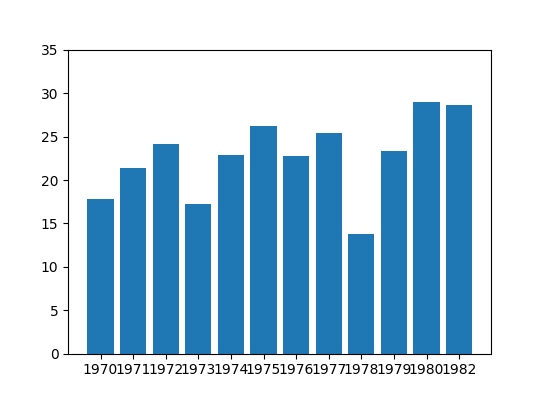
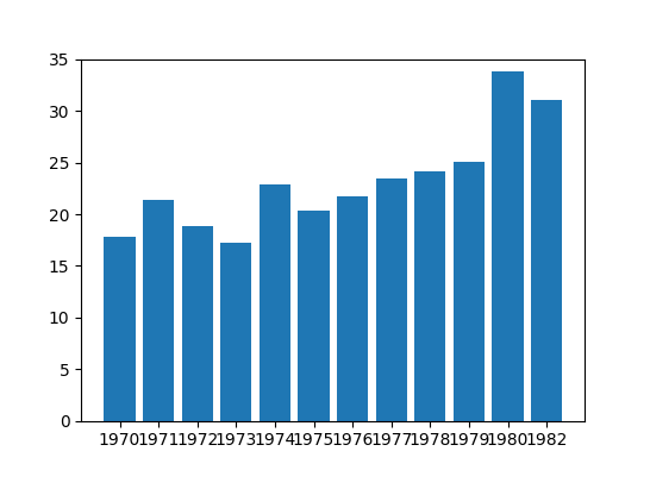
1972: 24.2 -> 18.9
1975: 26.2 -> 20.3
1976: 22.8 -> 21.7
1977: 25.4 -> 23.5
1978: 13.8 -> 24.1
1979: 23.4 -> 25.1
1980: 29.0 -> 33.8
1982: 28.6 -> 31.1
